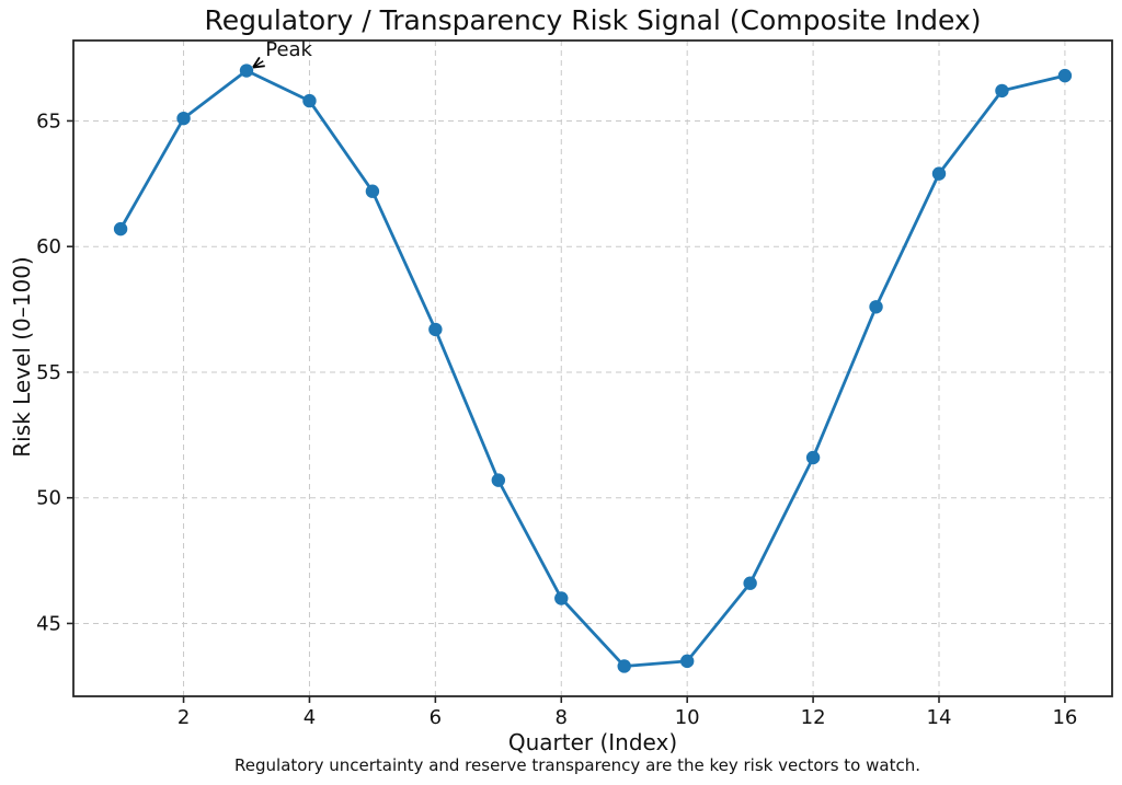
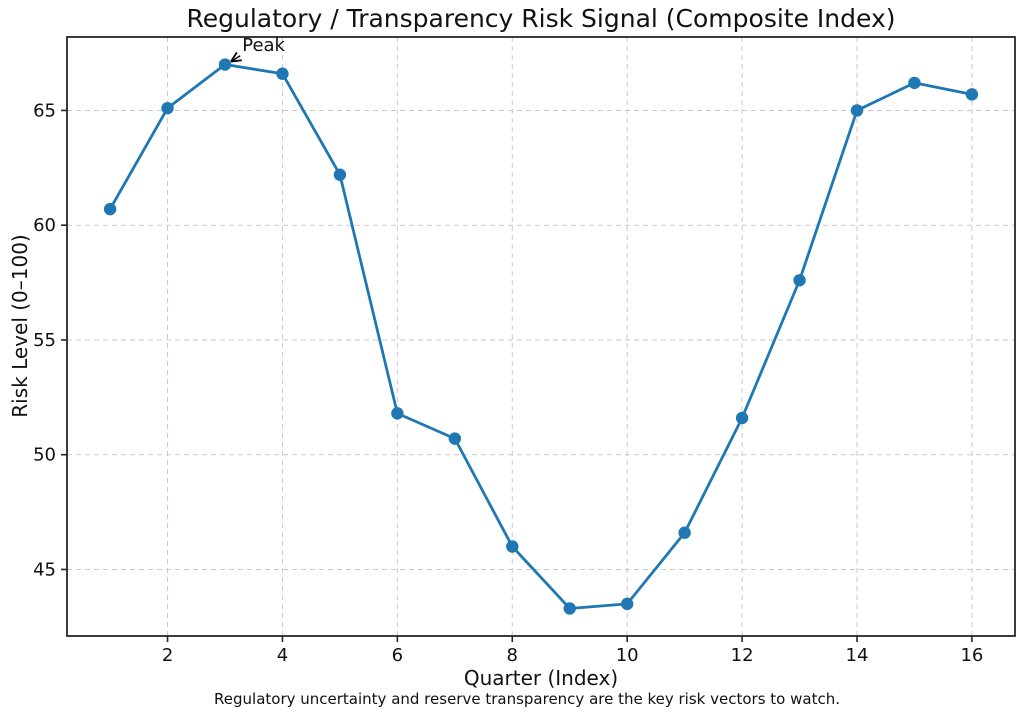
4: 65.8 -> 66.6
6: 56.7 -> 51.8
14: 62.9 -> 65.0
16: 66.8 -> 65.7
